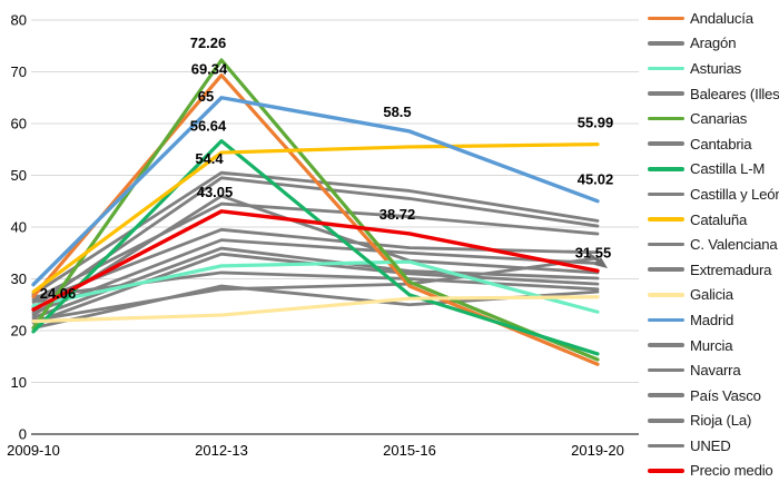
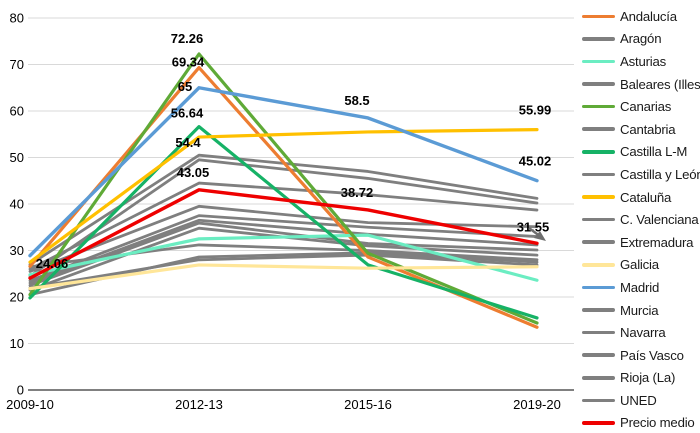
Galicia/2012-13: 23 -> 27
Navarra/2012-13: 46 -> 36
Rioja (La)/2015-16: 25 -> 30
UNED/2019-20: 34 -> 27
